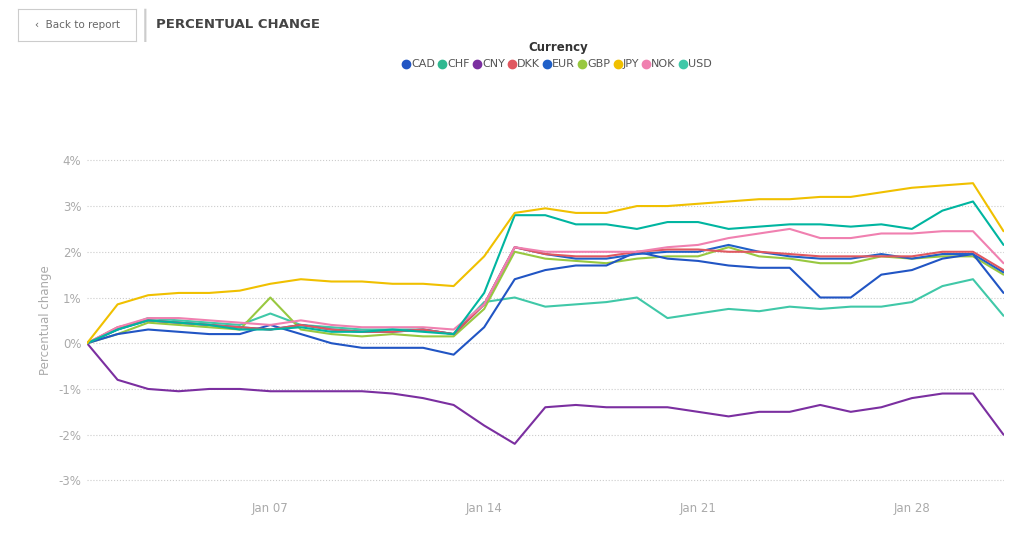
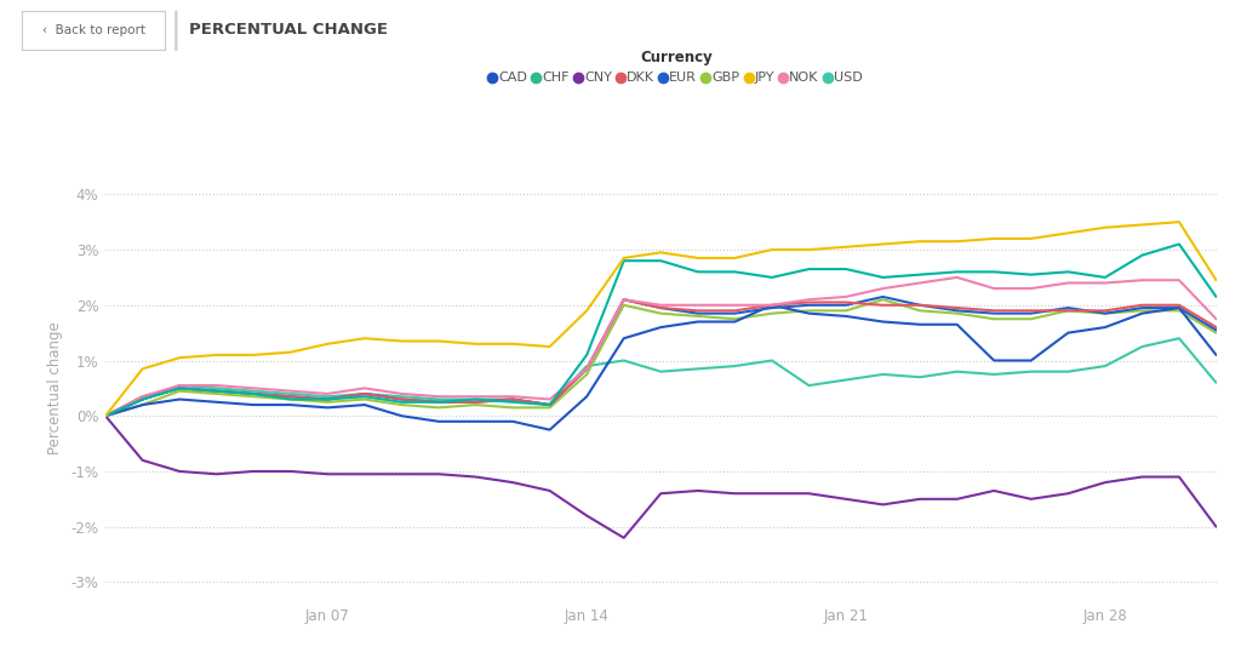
GBP/Jan 07: 1.00% -> 0.25%
CAD/Jan 07: 0.40% -> 0.15%
USD/Jan 07: 0.65% -> 0.35%
